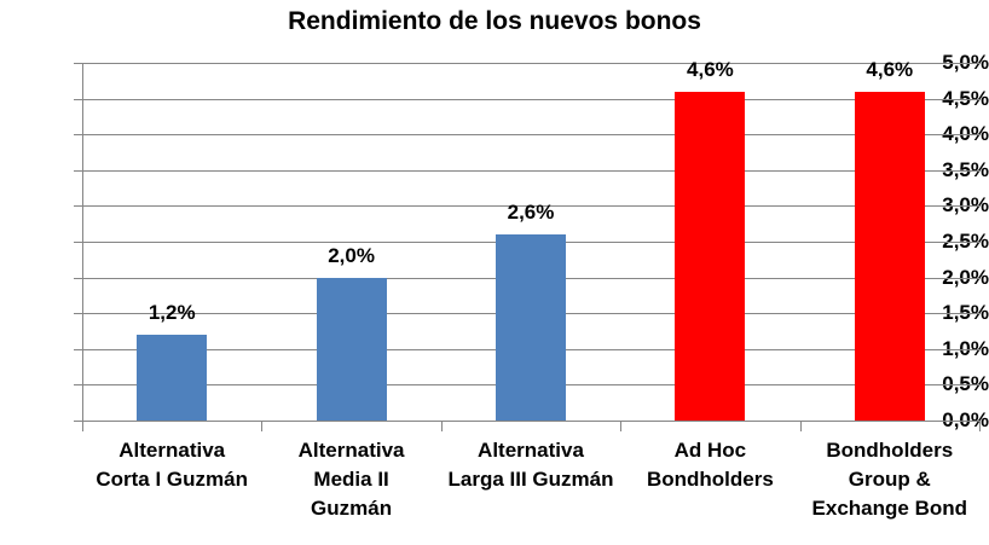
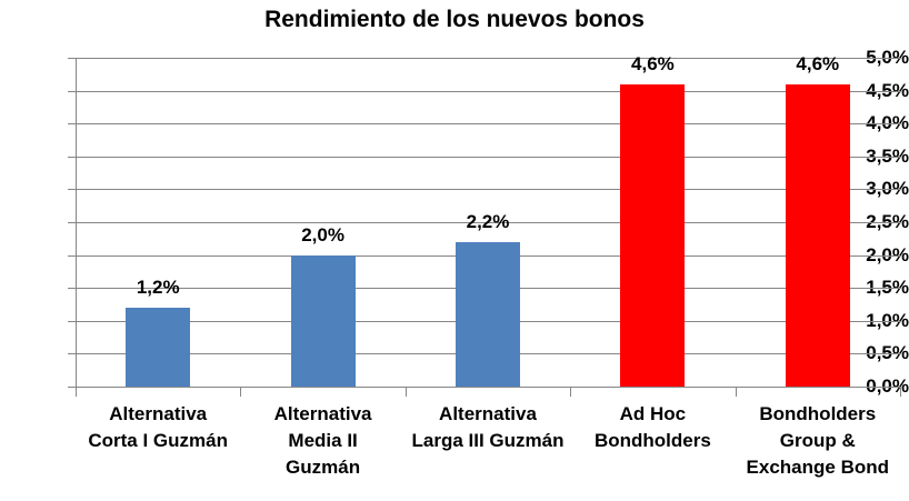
Alternativa Larga III Guzmán: 2,6% -> 2,2%
